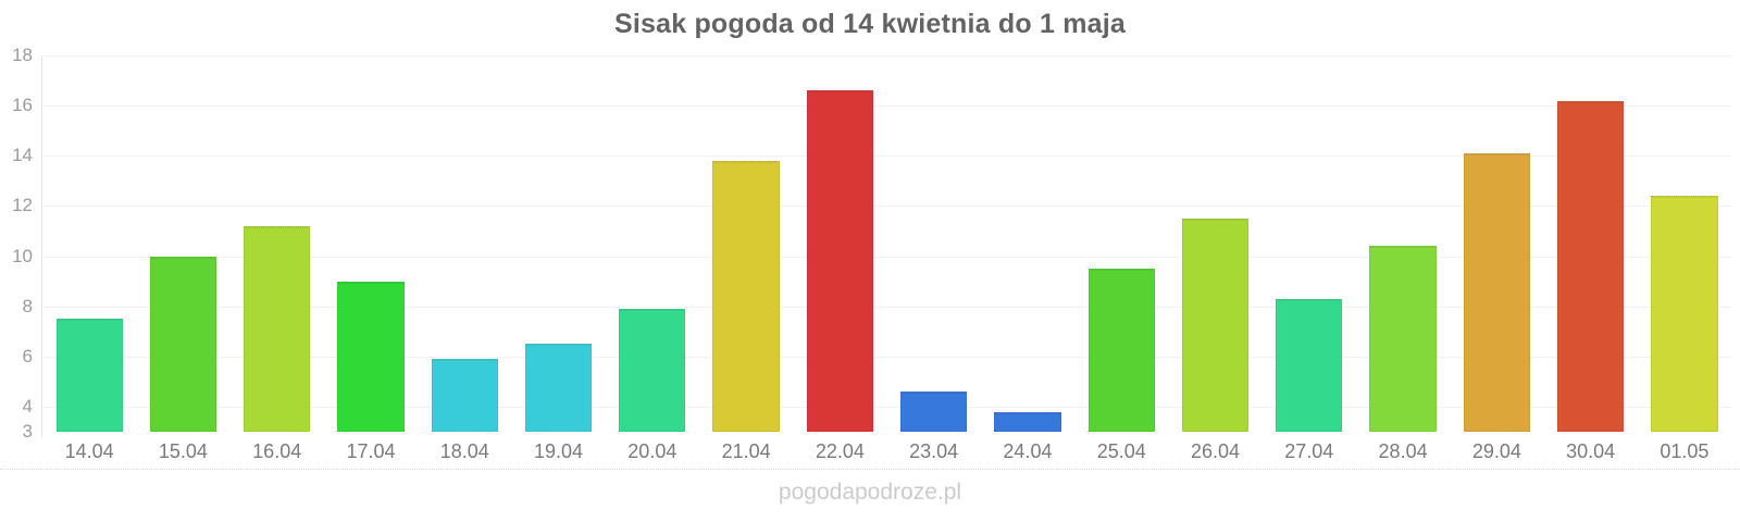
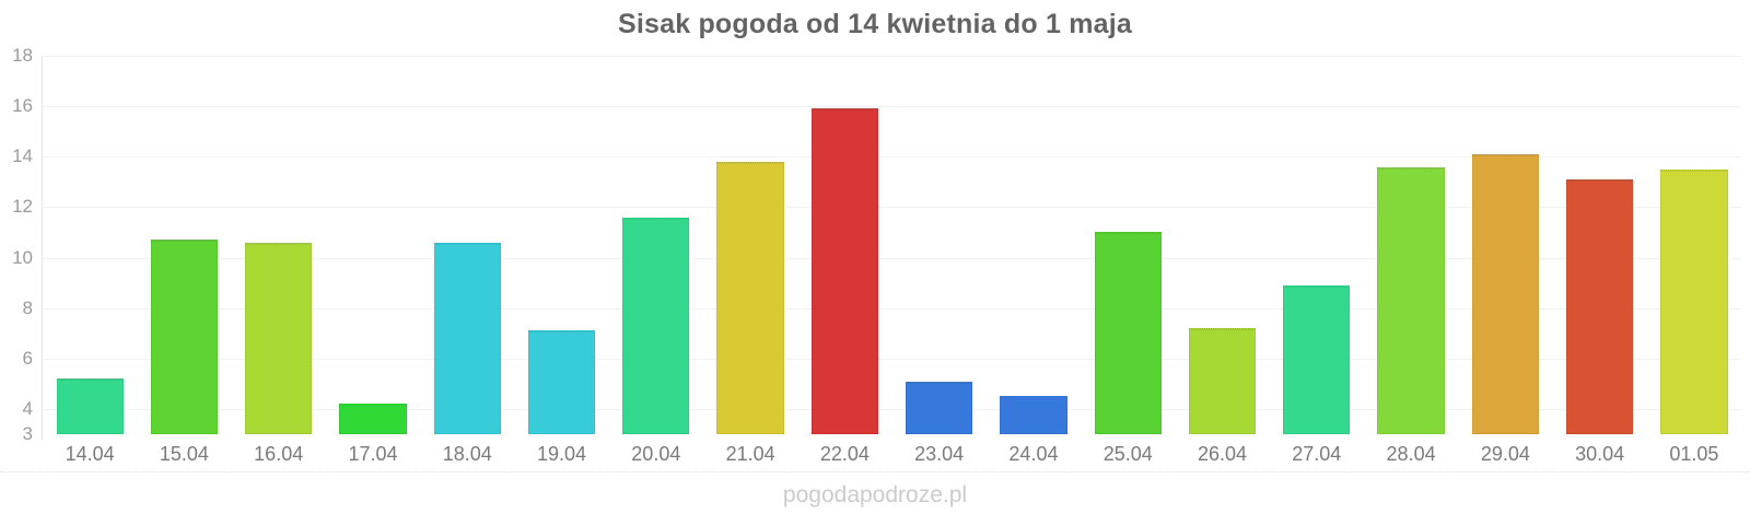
14.04: 7.5 -> 5.2
15.04: 10.0 -> 10.7
16.04: 11.2 -> 10.6
17.04: 9.0 -> 4.2
18.04: 5.9 -> 10.6
19.04: 6.5 -> 7.1
20.04: 7.9 -> 11.6
22.04: 16.6 -> 15.9
23.04: 4.6 -> 5.1
24.04: 3.8 -> 4.5
25.04: 9.5 -> 11.0
26.04: 11.5 -> 7.2
27.04: 8.3 -> 8.9
28.04: 10.4 -> 13.6
30.04: 16.2 -> 13.1
01.05: 12.4 -> 13.5
